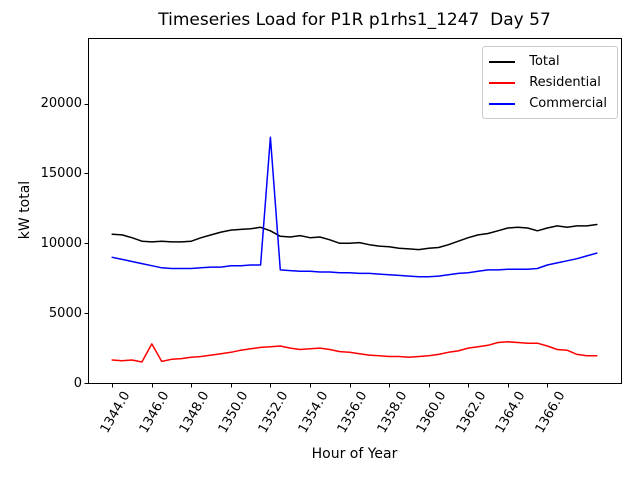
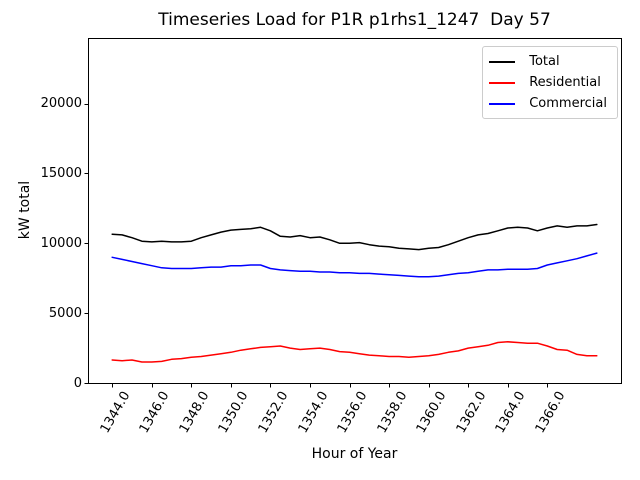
Residential/1346.0: 2800 -> 1500
Commercial/1352.0: 17600 -> 8200
